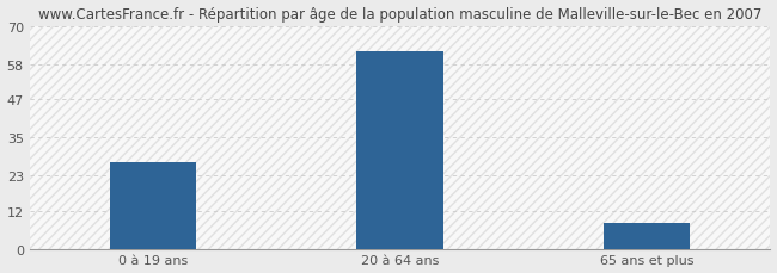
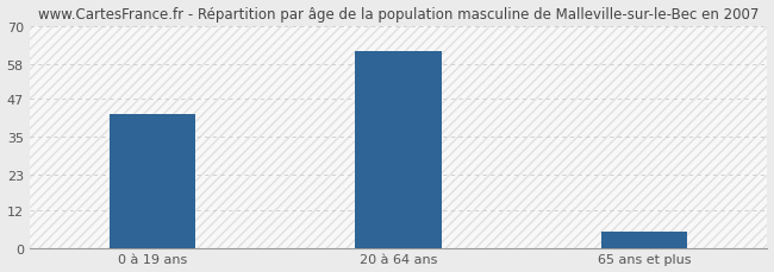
0 à 19 ans: 27 -> 42
65 ans et plus: 8 -> 5
